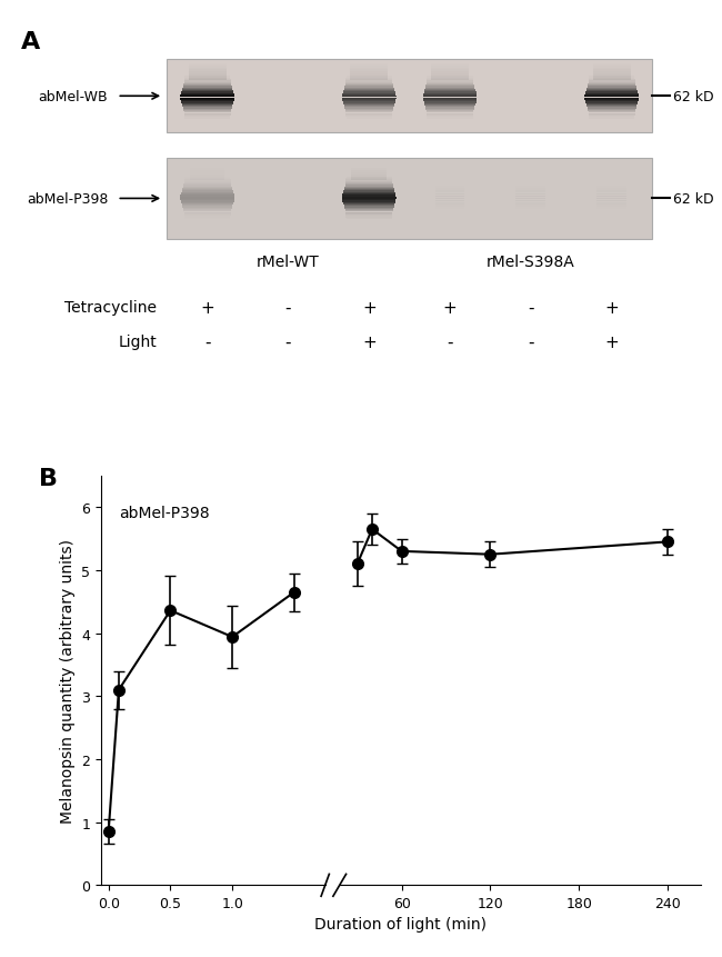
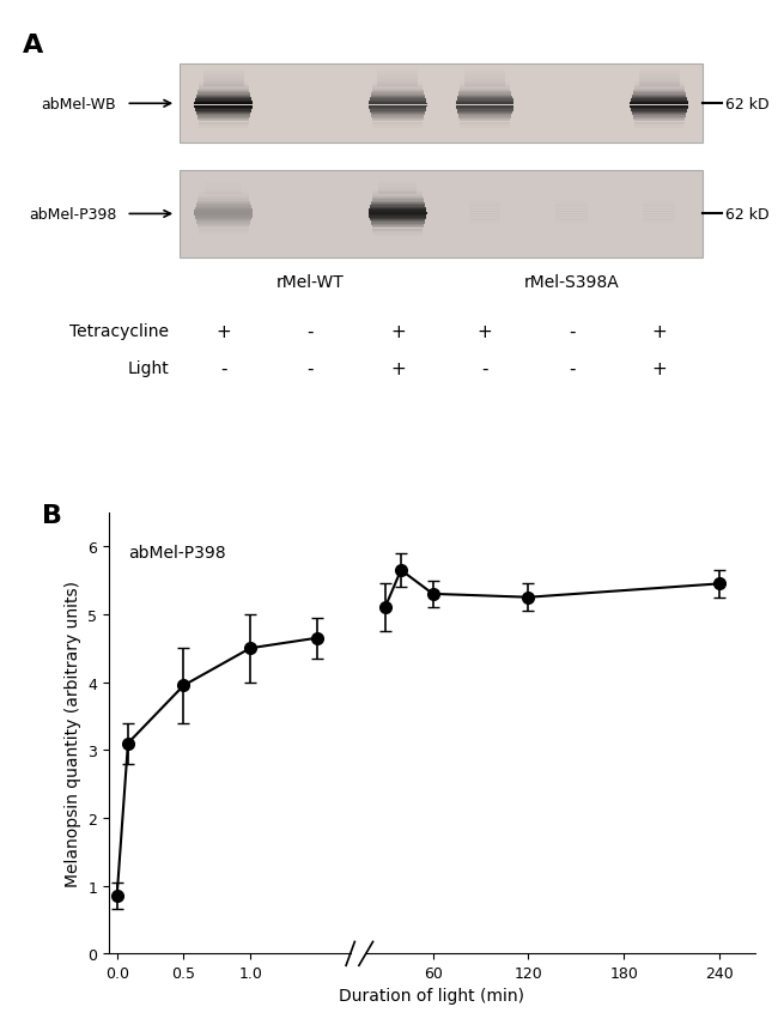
0.5: 4.36 -> 3.95
1.0: 3.94 -> 4.50
